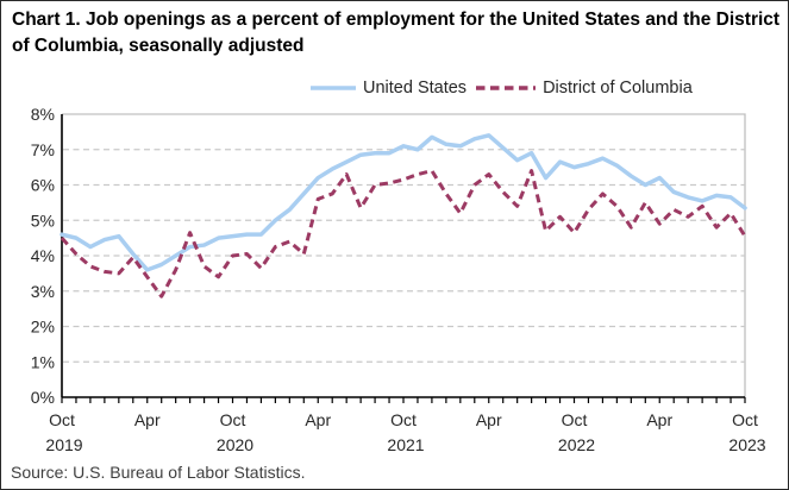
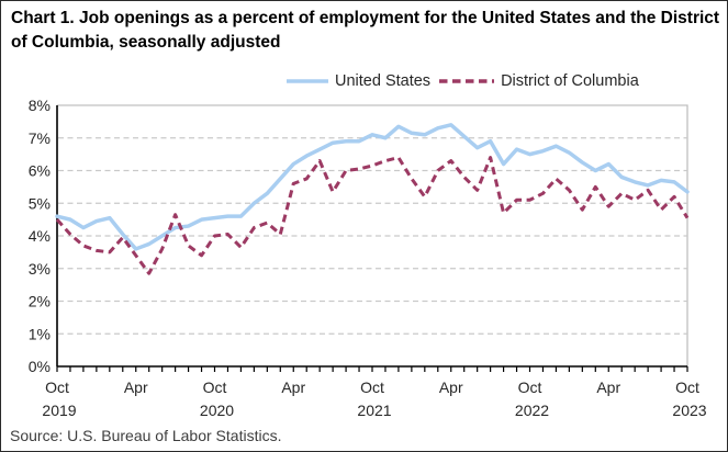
District of Columbia/Oct 2022: 4.7% -> 5.1%
